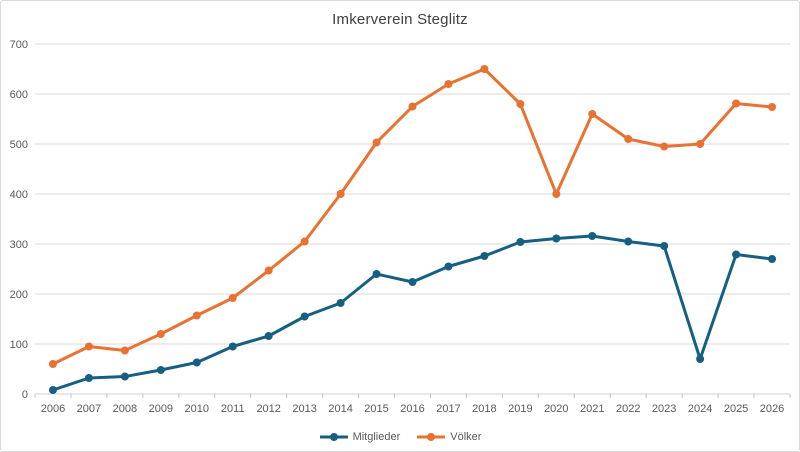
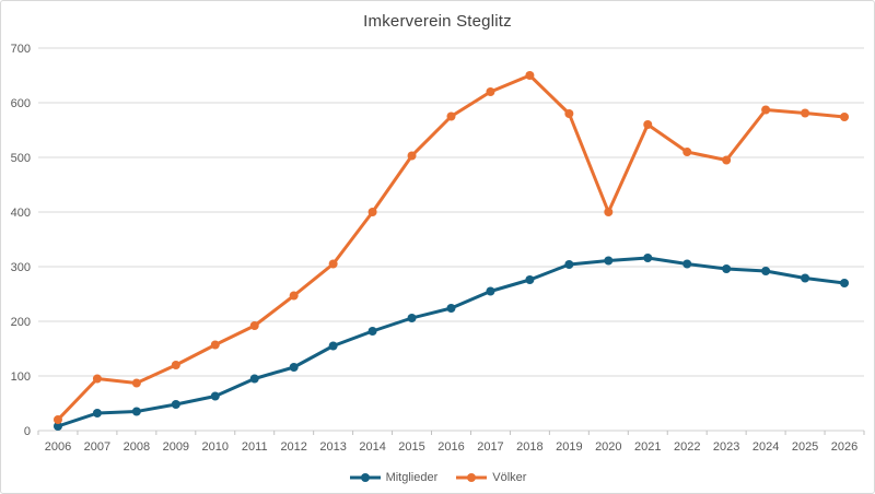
Völker/2006: 60 -> 20
Mitglieder/2015: 240 -> 210
Mitglieder/2024: 70 -> 290
Völker/2024: 500 -> 590
